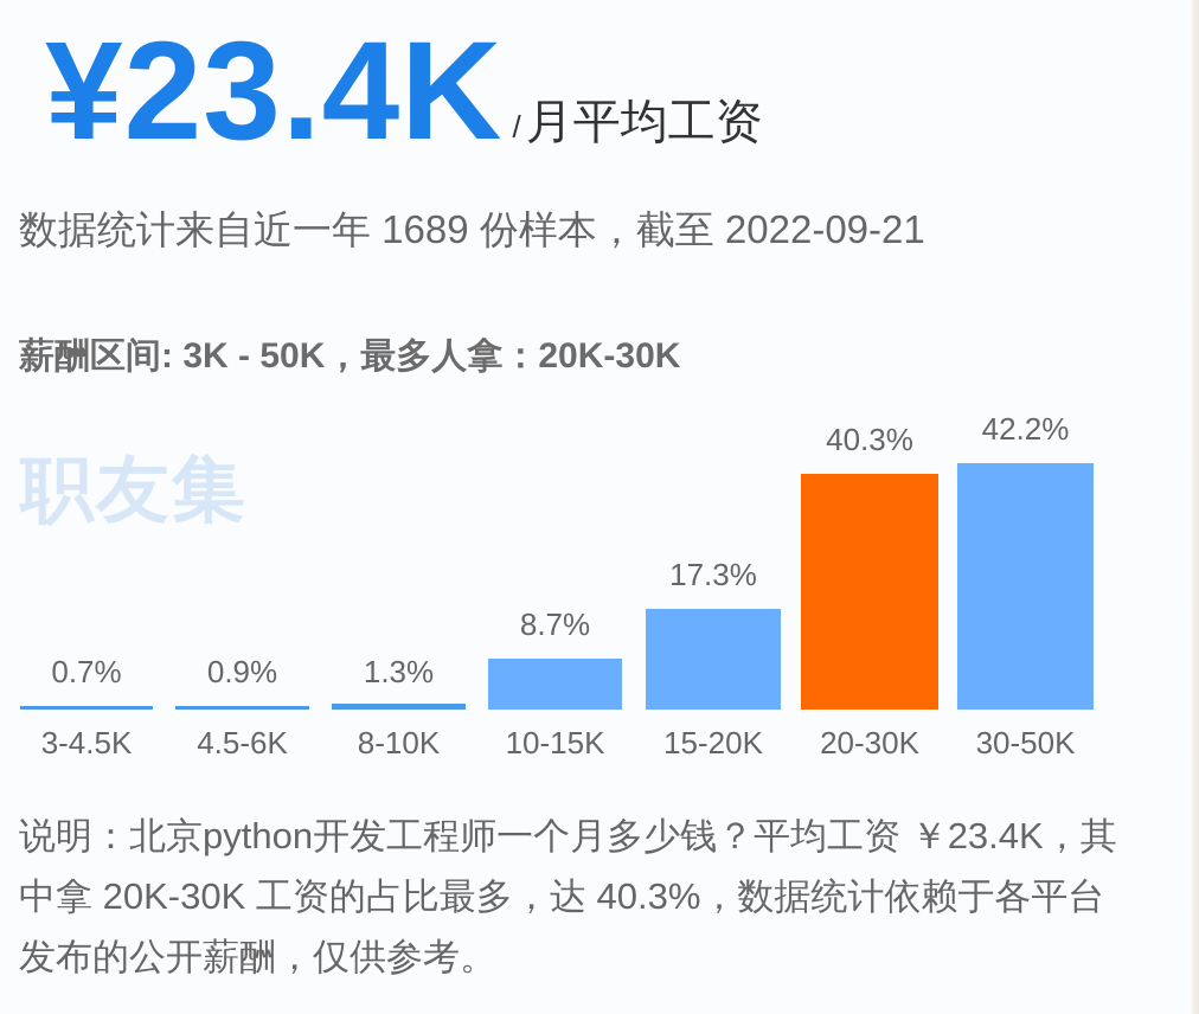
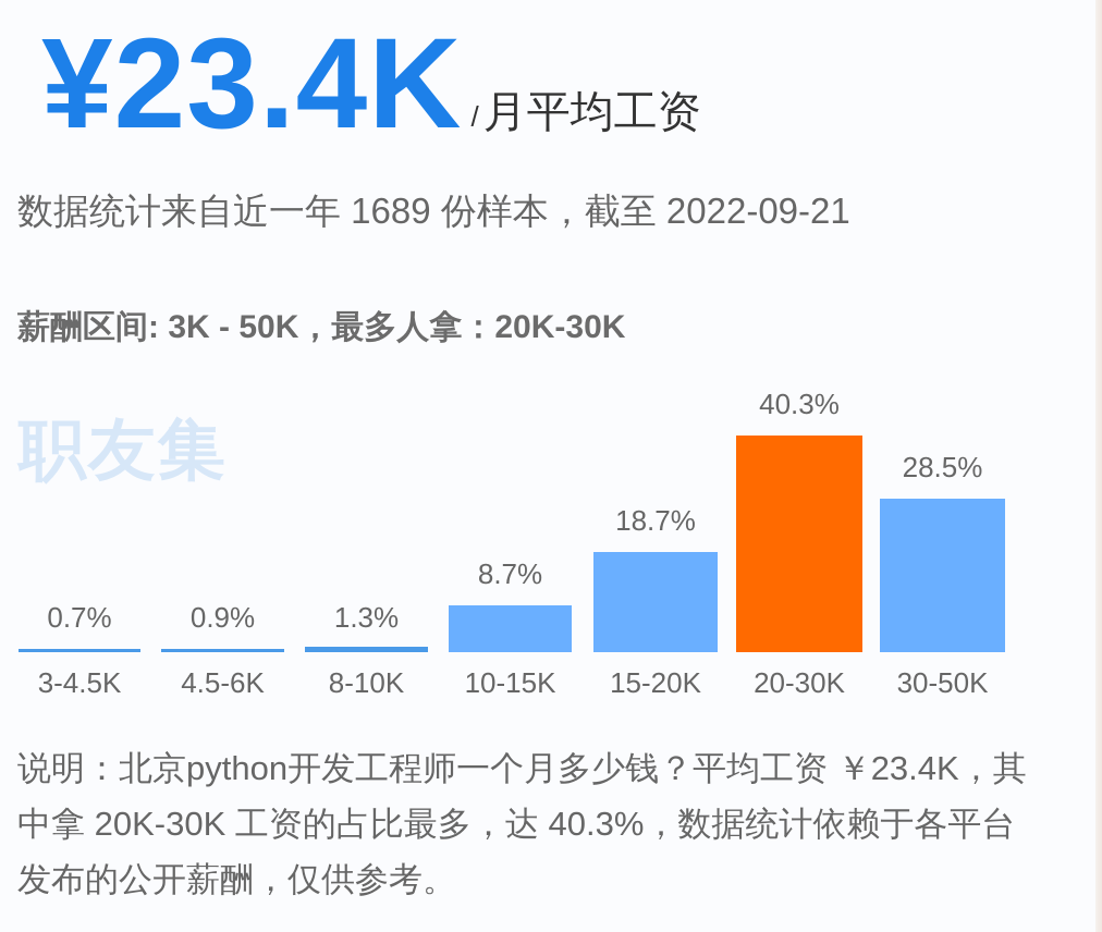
15-20K: 17.3% -> 18.7%
30-50K: 42.2% -> 28.5%
